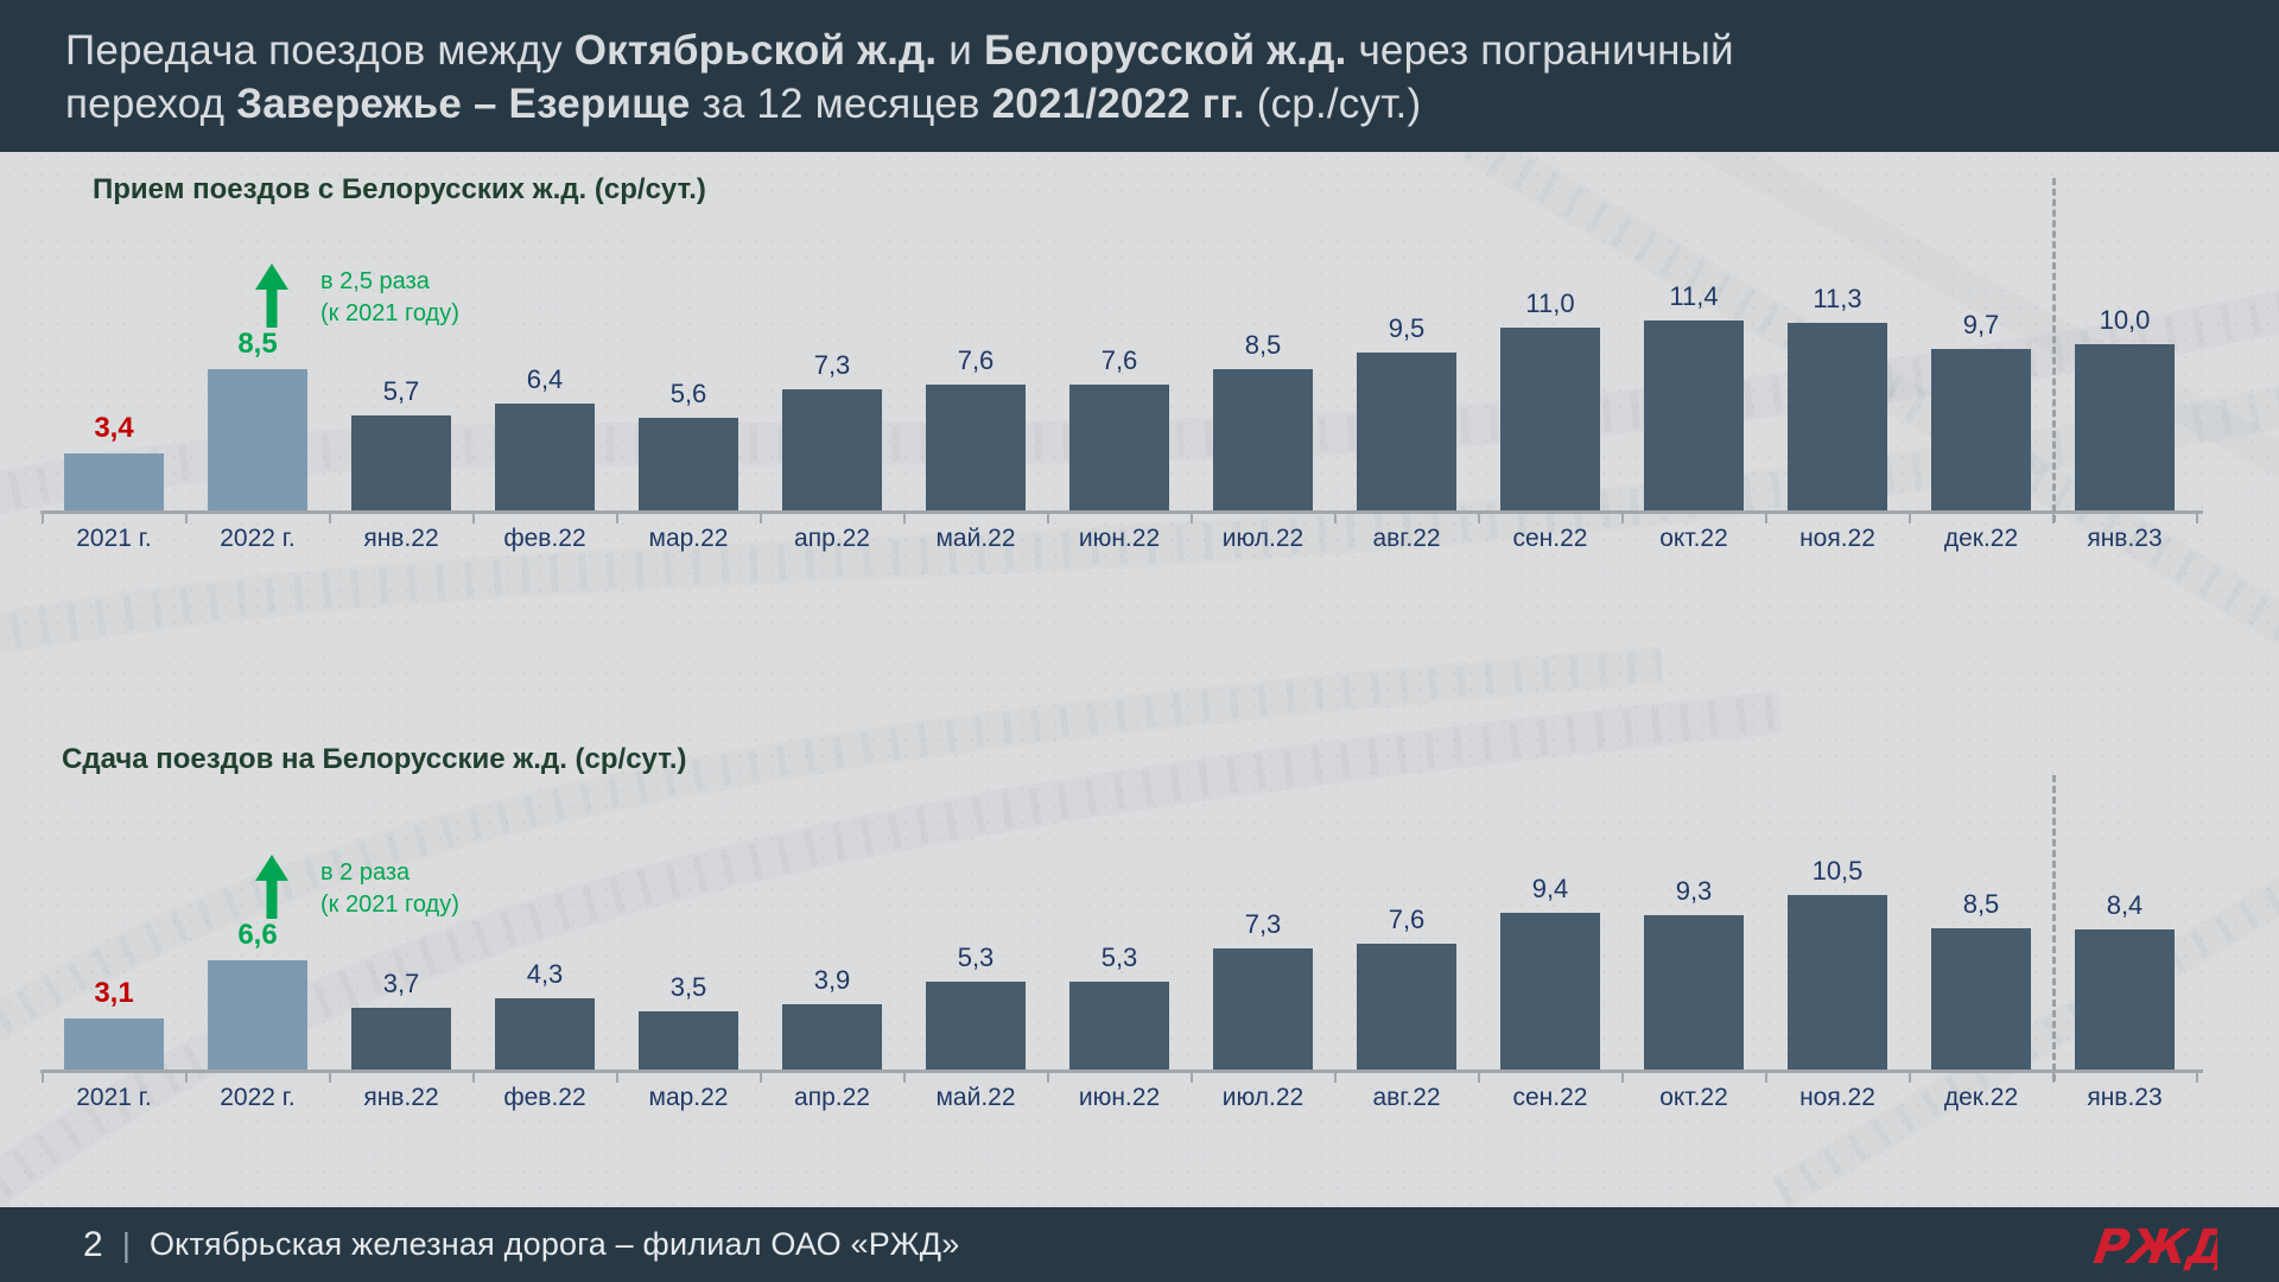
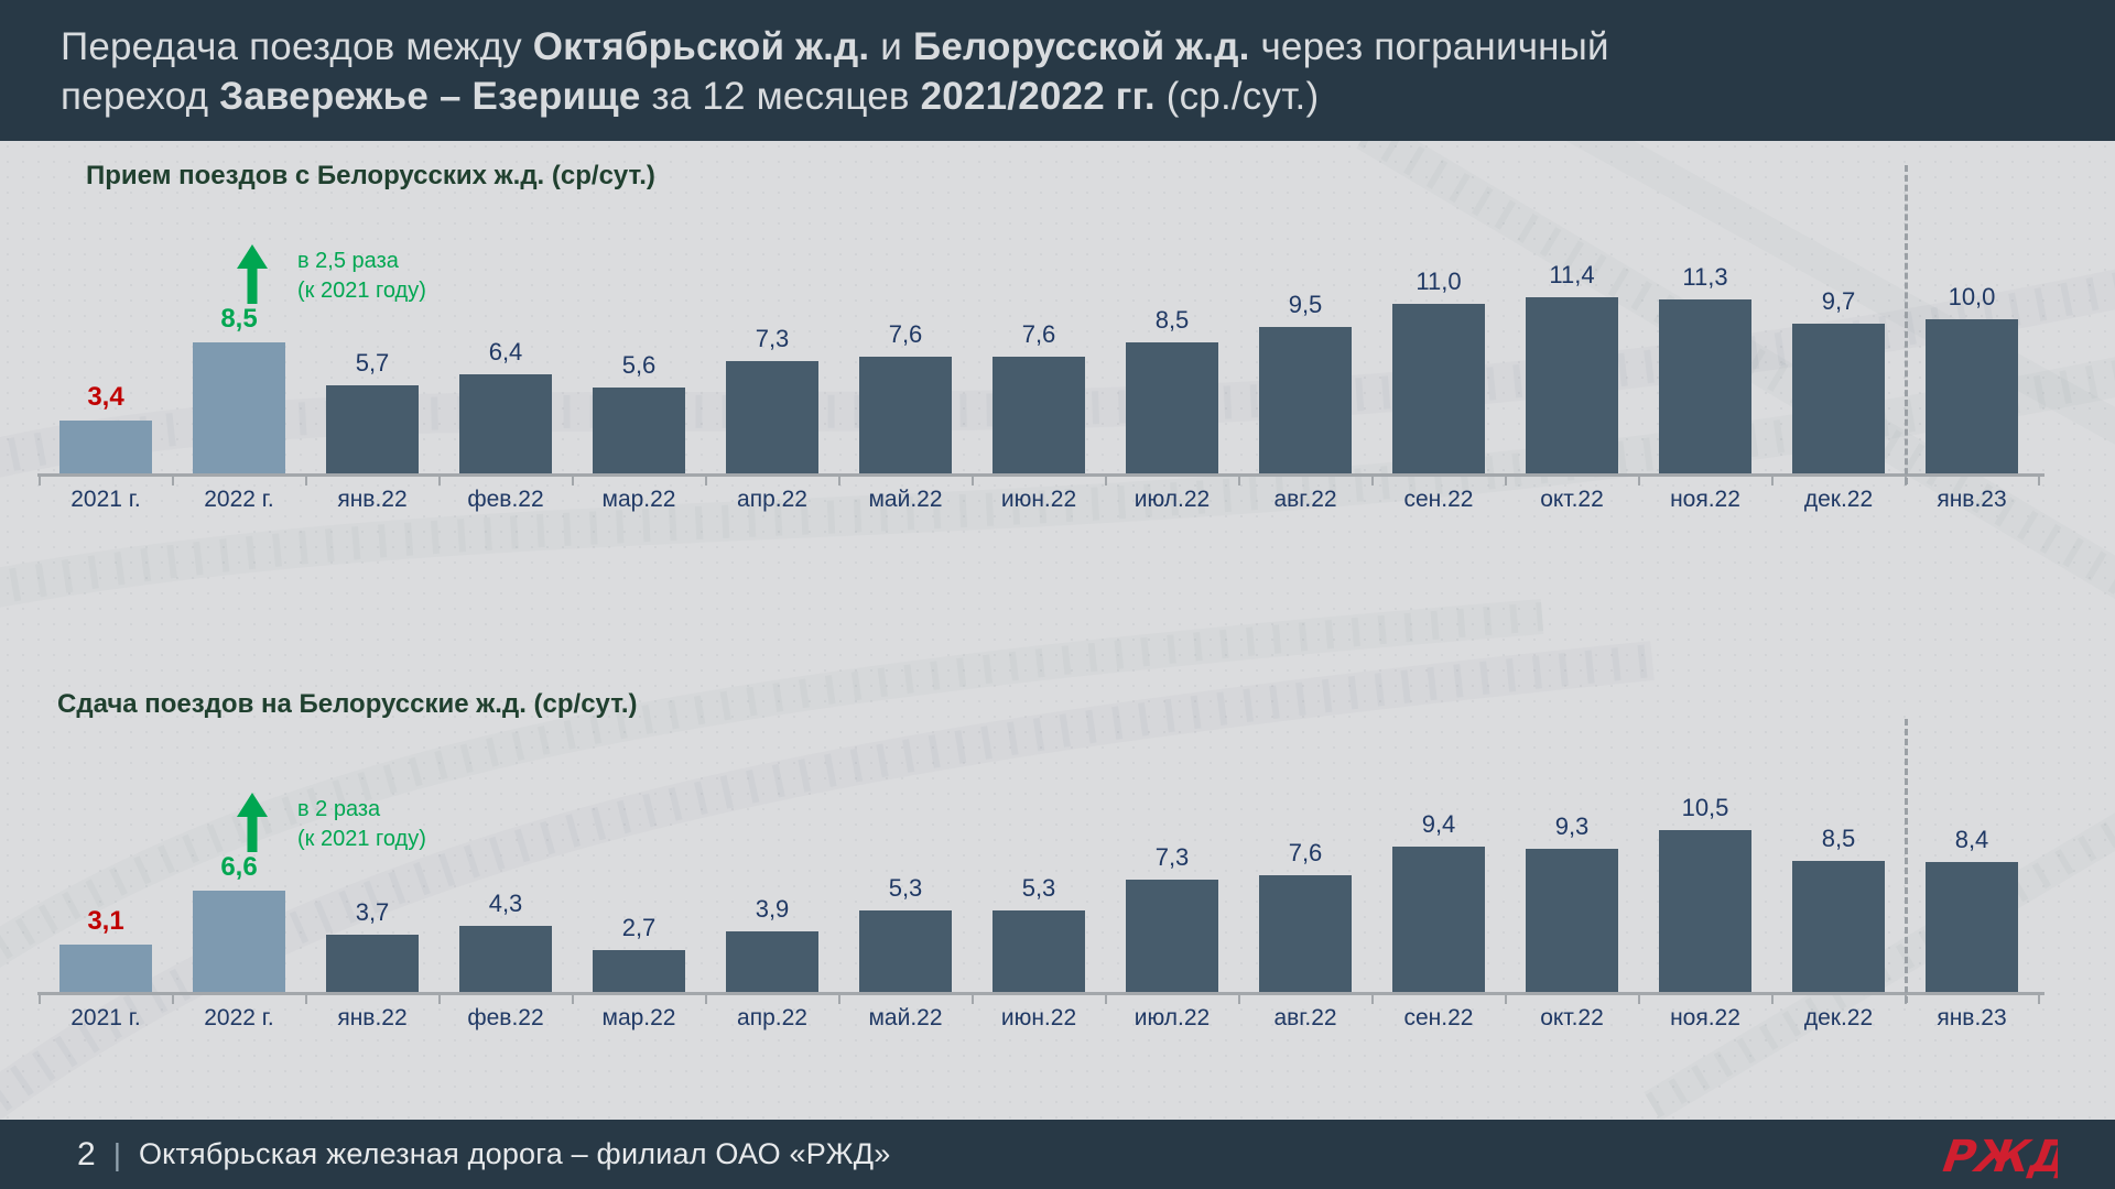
Сдача поездов на Белорусские ж.д. (ср/сут.)/мар.22: 3,5 -> 2,7
